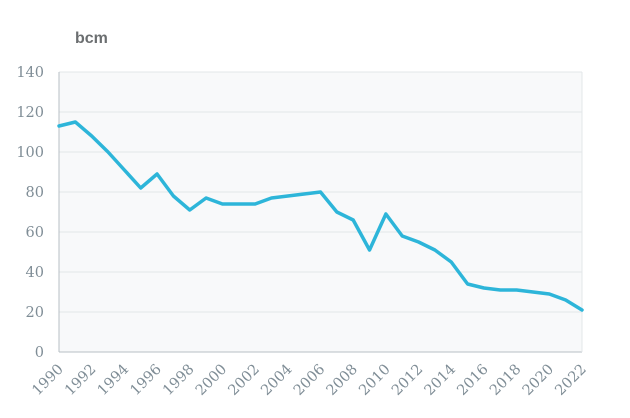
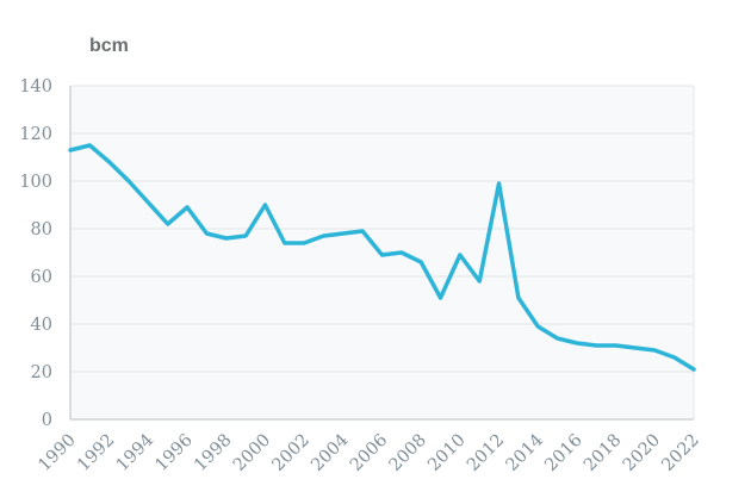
1998: 71 -> 76
2000: 74 -> 90
2006: 80 -> 69
2012: 55 -> 99
2014: 45 -> 39
